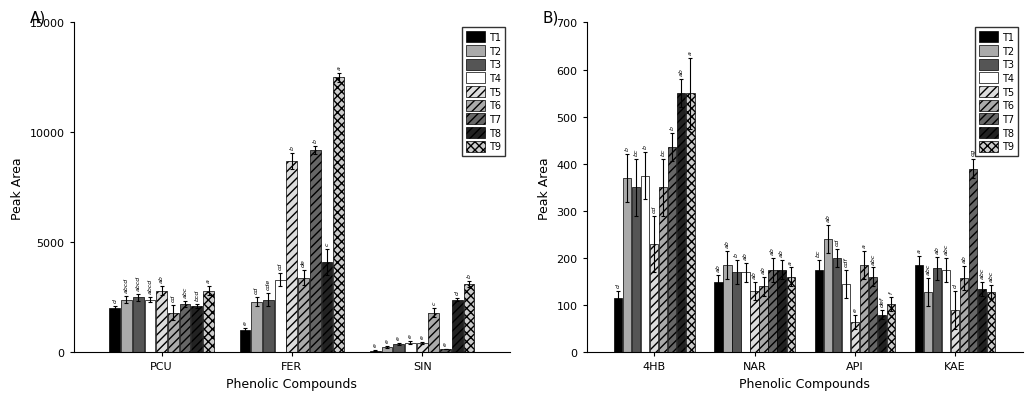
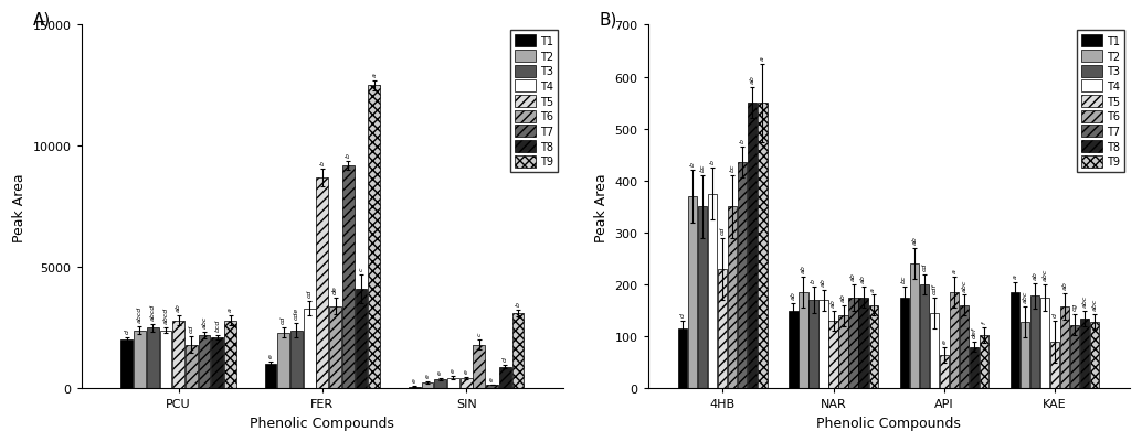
T8/SIN: 2400 -> 900
T7/KAE: 390 -> 122
